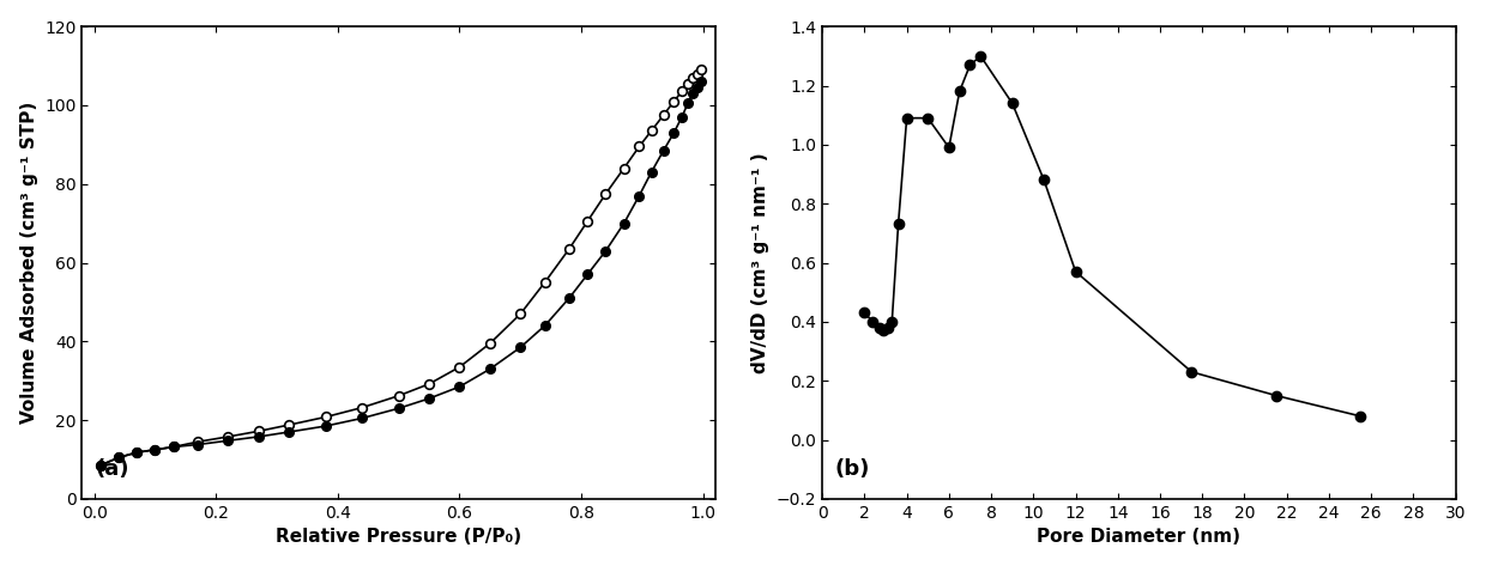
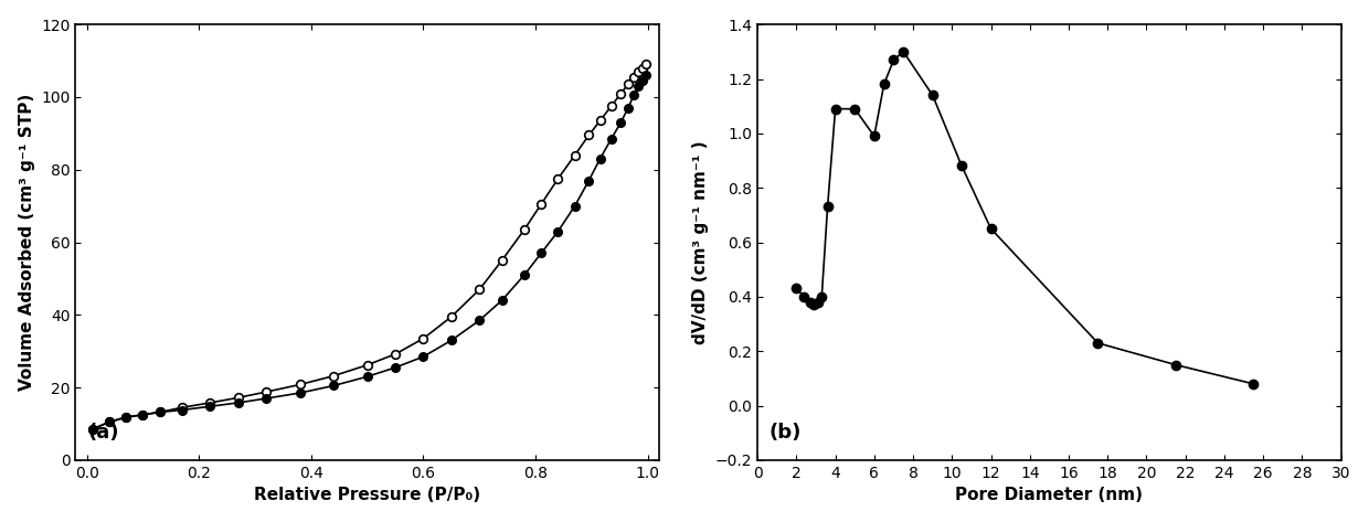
12: 0.57 -> 0.65
